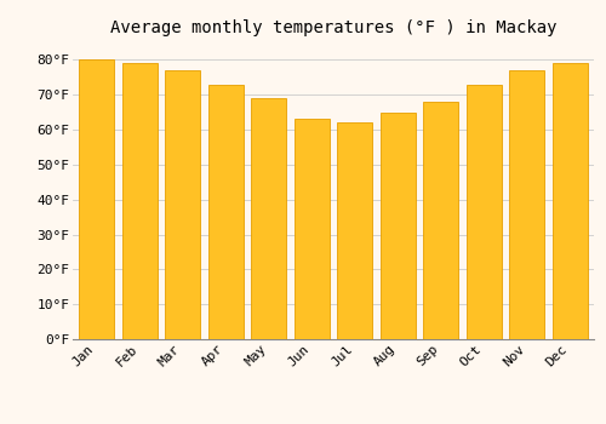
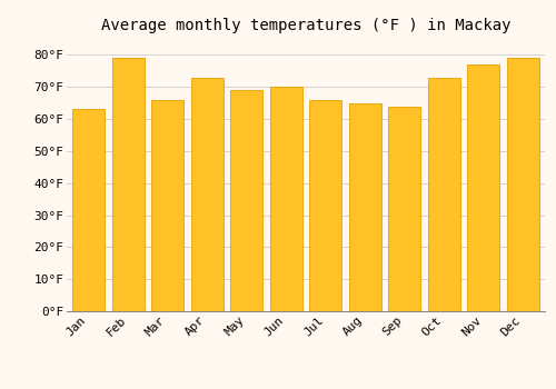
Jan: 80°F -> 63°F
Mar: 77°F -> 66°F
Jun: 63°F -> 70°F
Jul: 62°F -> 66°F
Sep: 68°F -> 64°F
